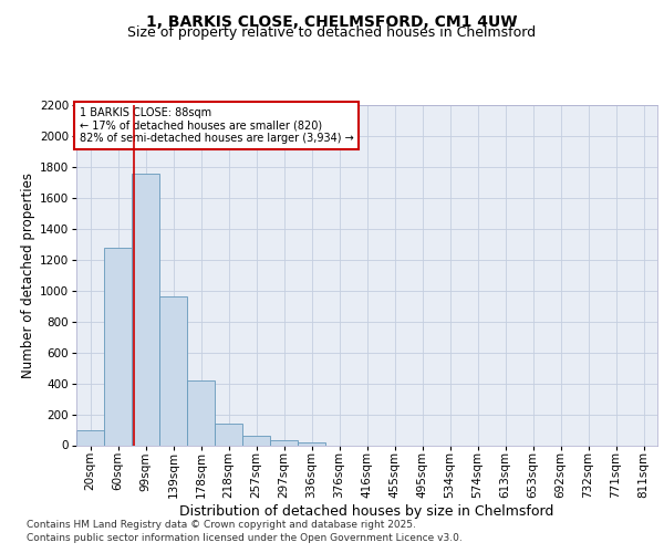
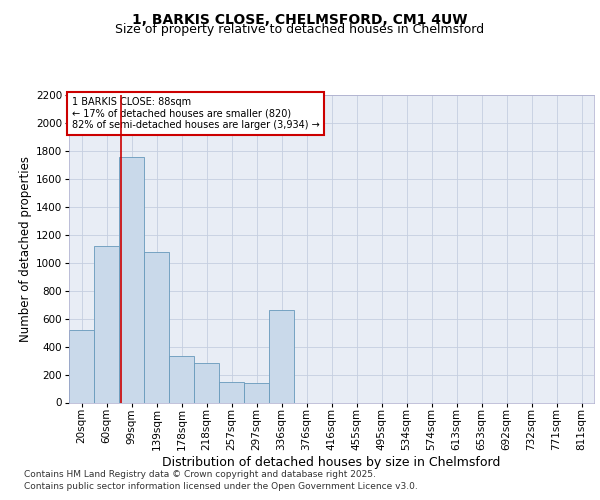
20sqm: 100 -> 520
60sqm: 1280 -> 1120
139sqm: 960 -> 1080
178sqm: 420 -> 330
218sqm: 140 -> 280
257sqm: 60 -> 150
297sqm: 30 -> 140
336sqm: 20 -> 660
